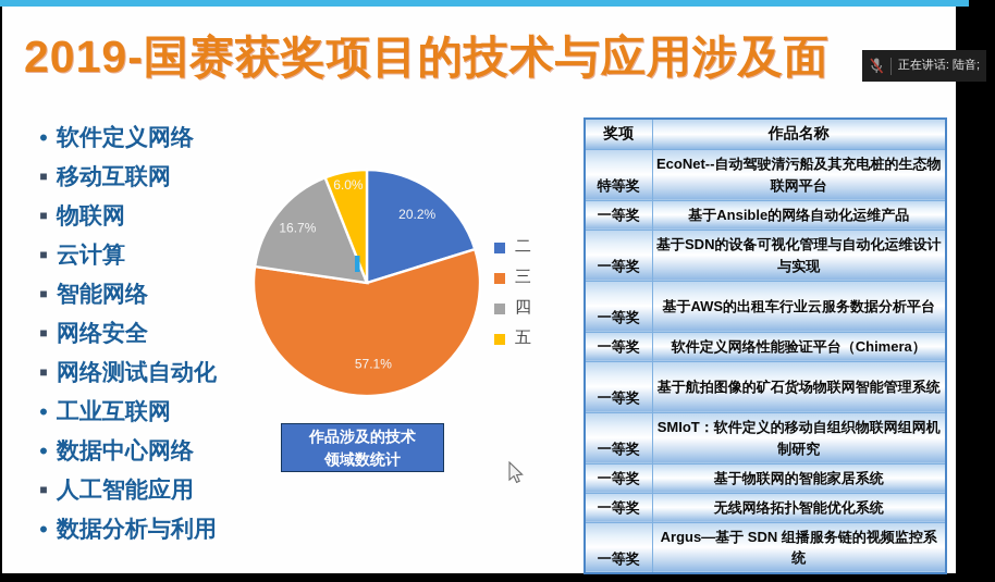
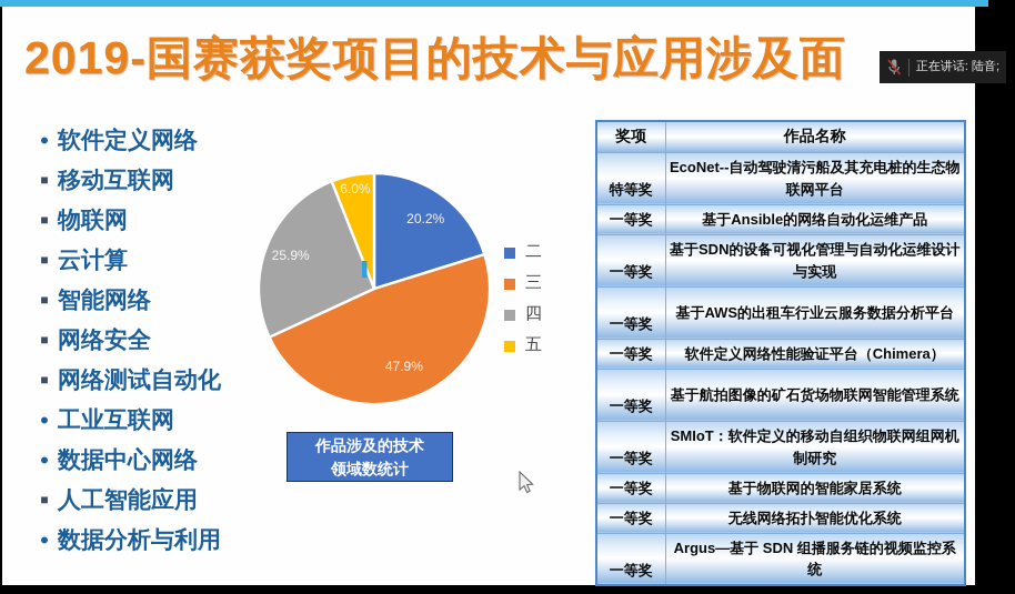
三: 57.1% -> 47.9%
四: 16.7% -> 25.9%
